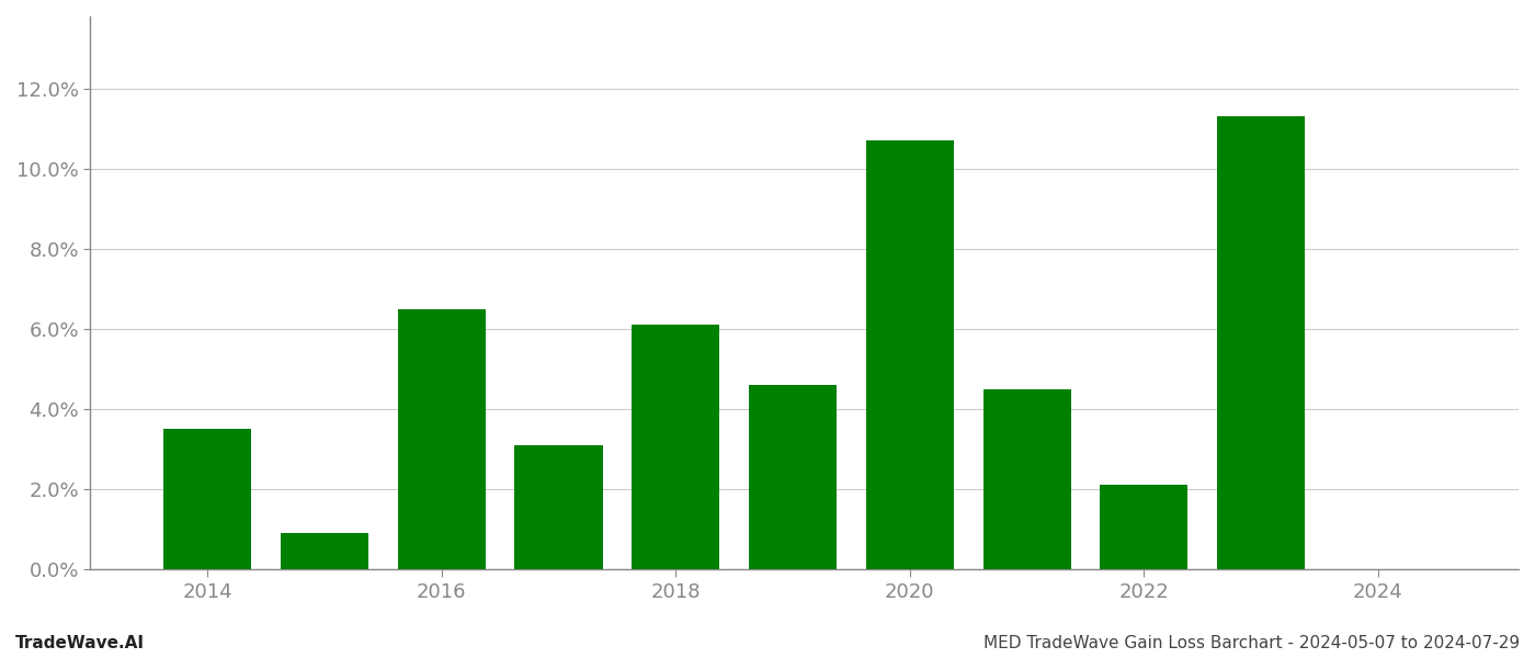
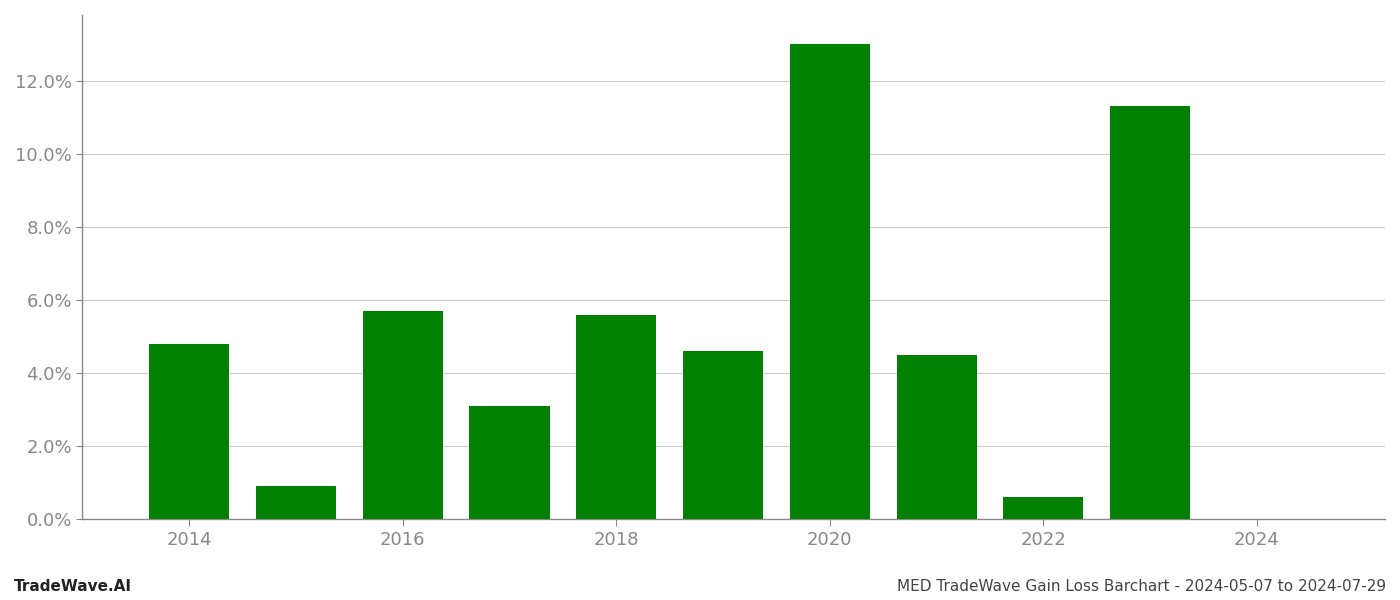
2014: 3.5% -> 4.8%
2016: 6.5% -> 5.7%
2018: 6.1% -> 5.6%
2020: 10.7% -> 13.0%
2022: 2.1% -> 0.6%
